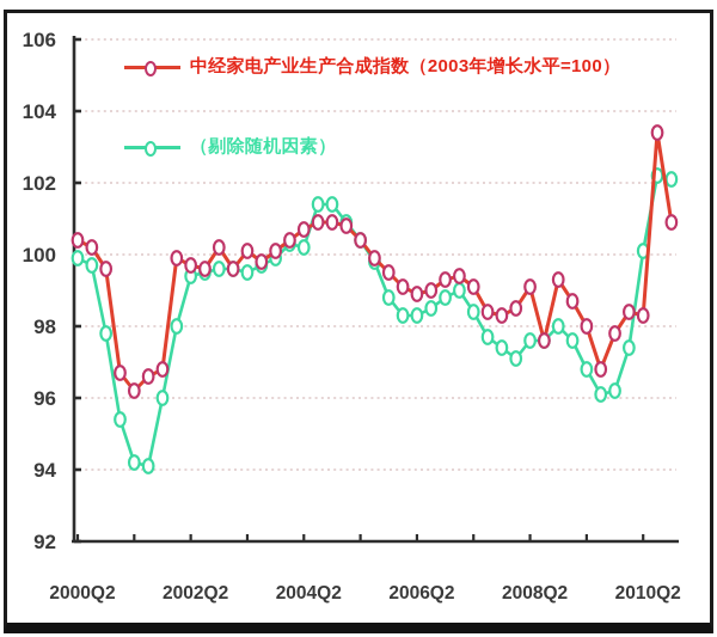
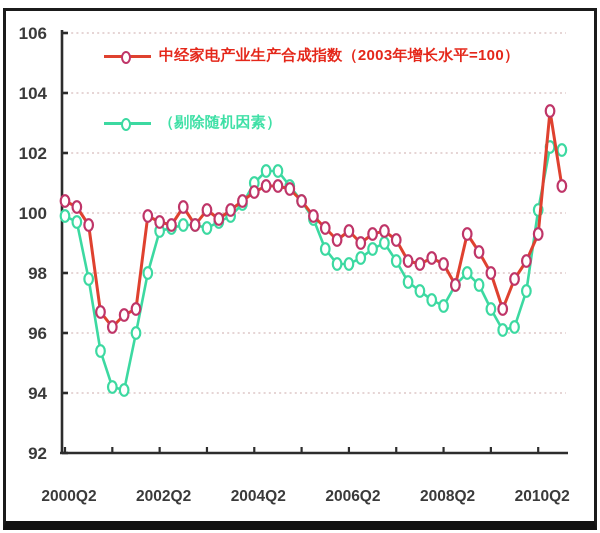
（剔除随机因素）/2004Q2: 100.2 -> 101.0
中经家电产业生产合成指数（2003年增长水平=100）/2006Q2: 98.9 -> 99.4
中经家电产业生产合成指数（2003年增长水平=100）/2008Q2: 99.1 -> 98.3
（剔除随机因素）/2008Q2: 97.6 -> 96.9
中经家电产业生产合成指数（2003年增长水平=100）/2010Q2: 98.3 -> 99.3
